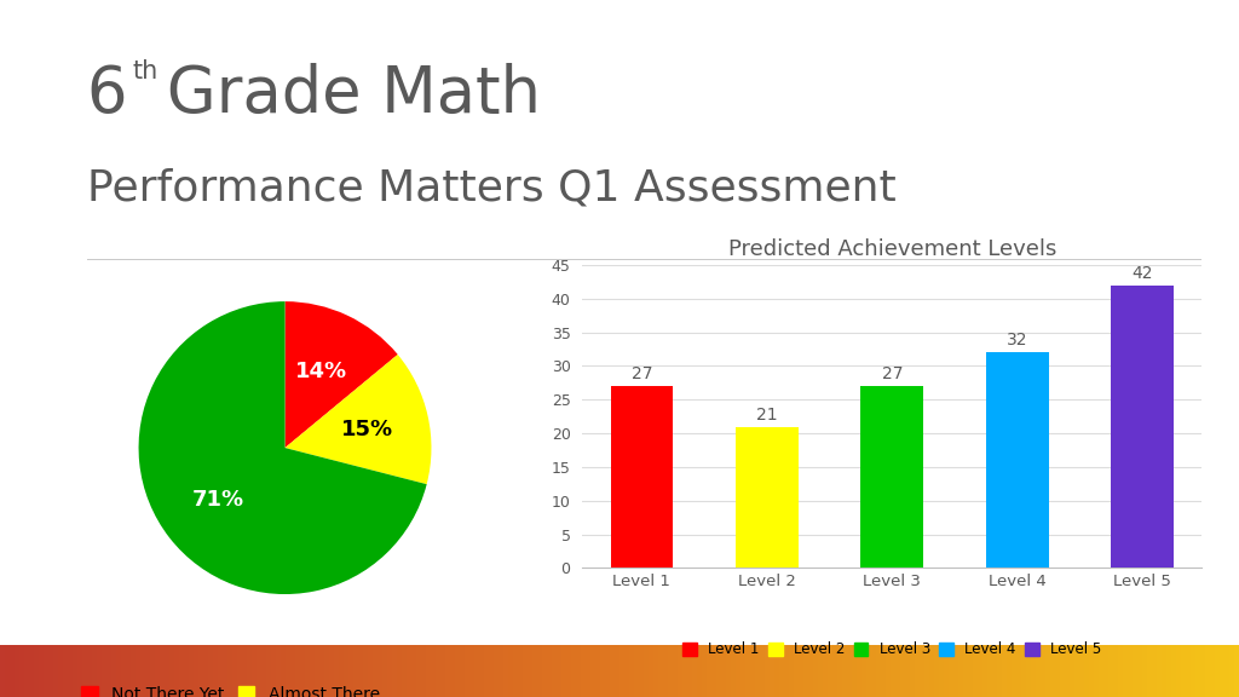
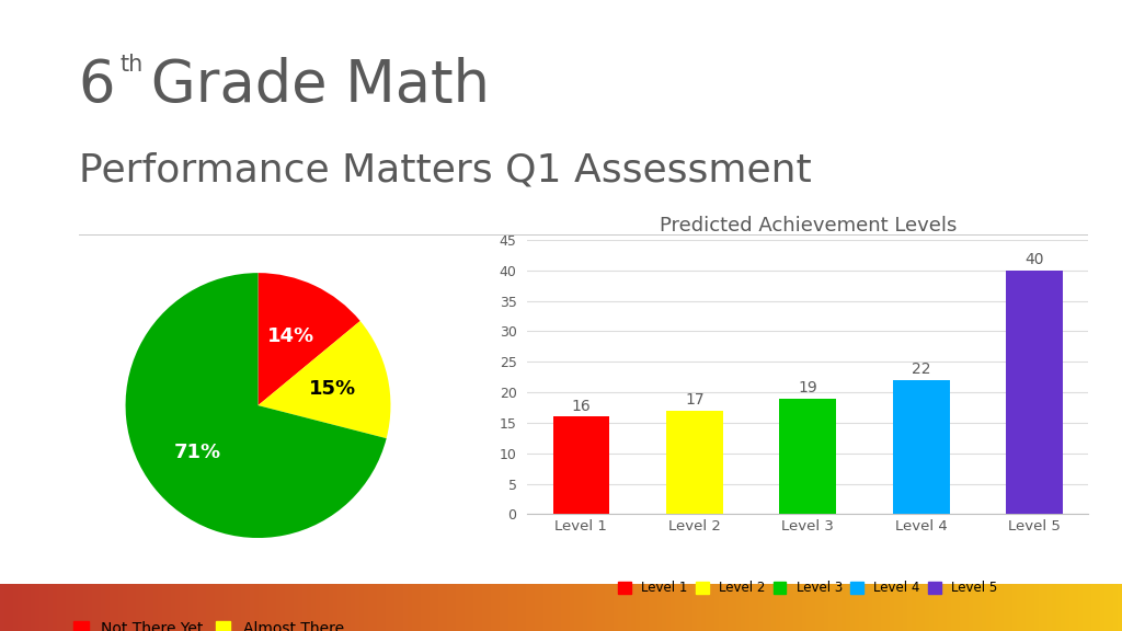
Level 1: 27 -> 16
Level 2: 21 -> 17
Level 3: 27 -> 19
Level 4: 32 -> 22
Level 5: 42 -> 40
